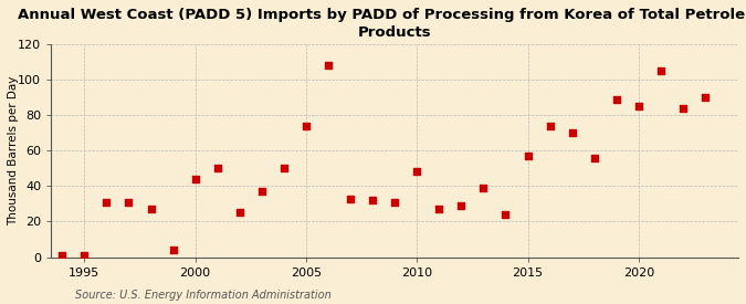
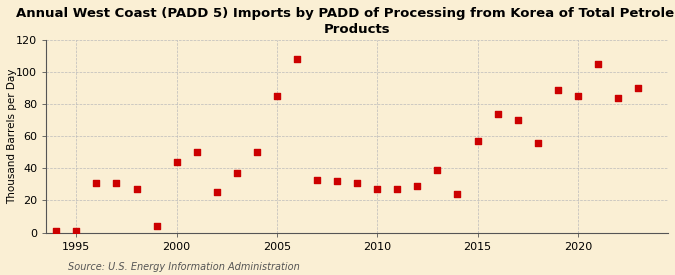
2005: 74 -> 85
2010: 48 -> 27
